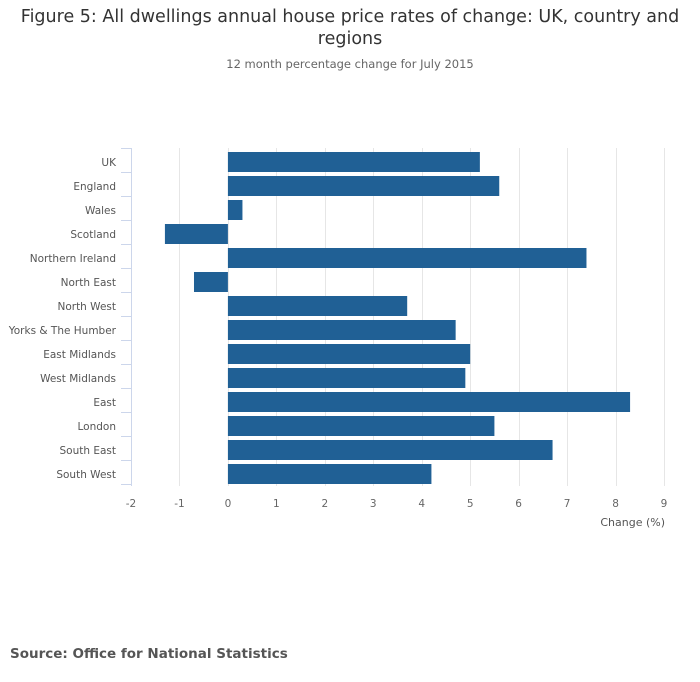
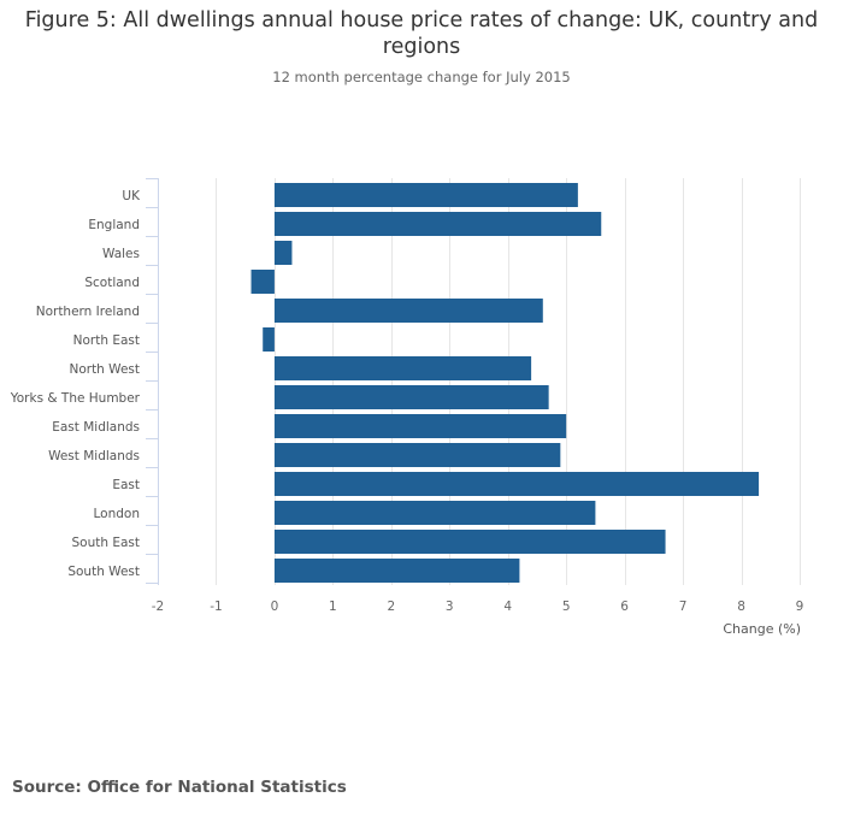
Scotland: -1.3 -> -0.4
Northern Ireland: 7.4 -> 4.6
North East: -0.7 -> -0.2
North West: 3.7 -> 4.4
